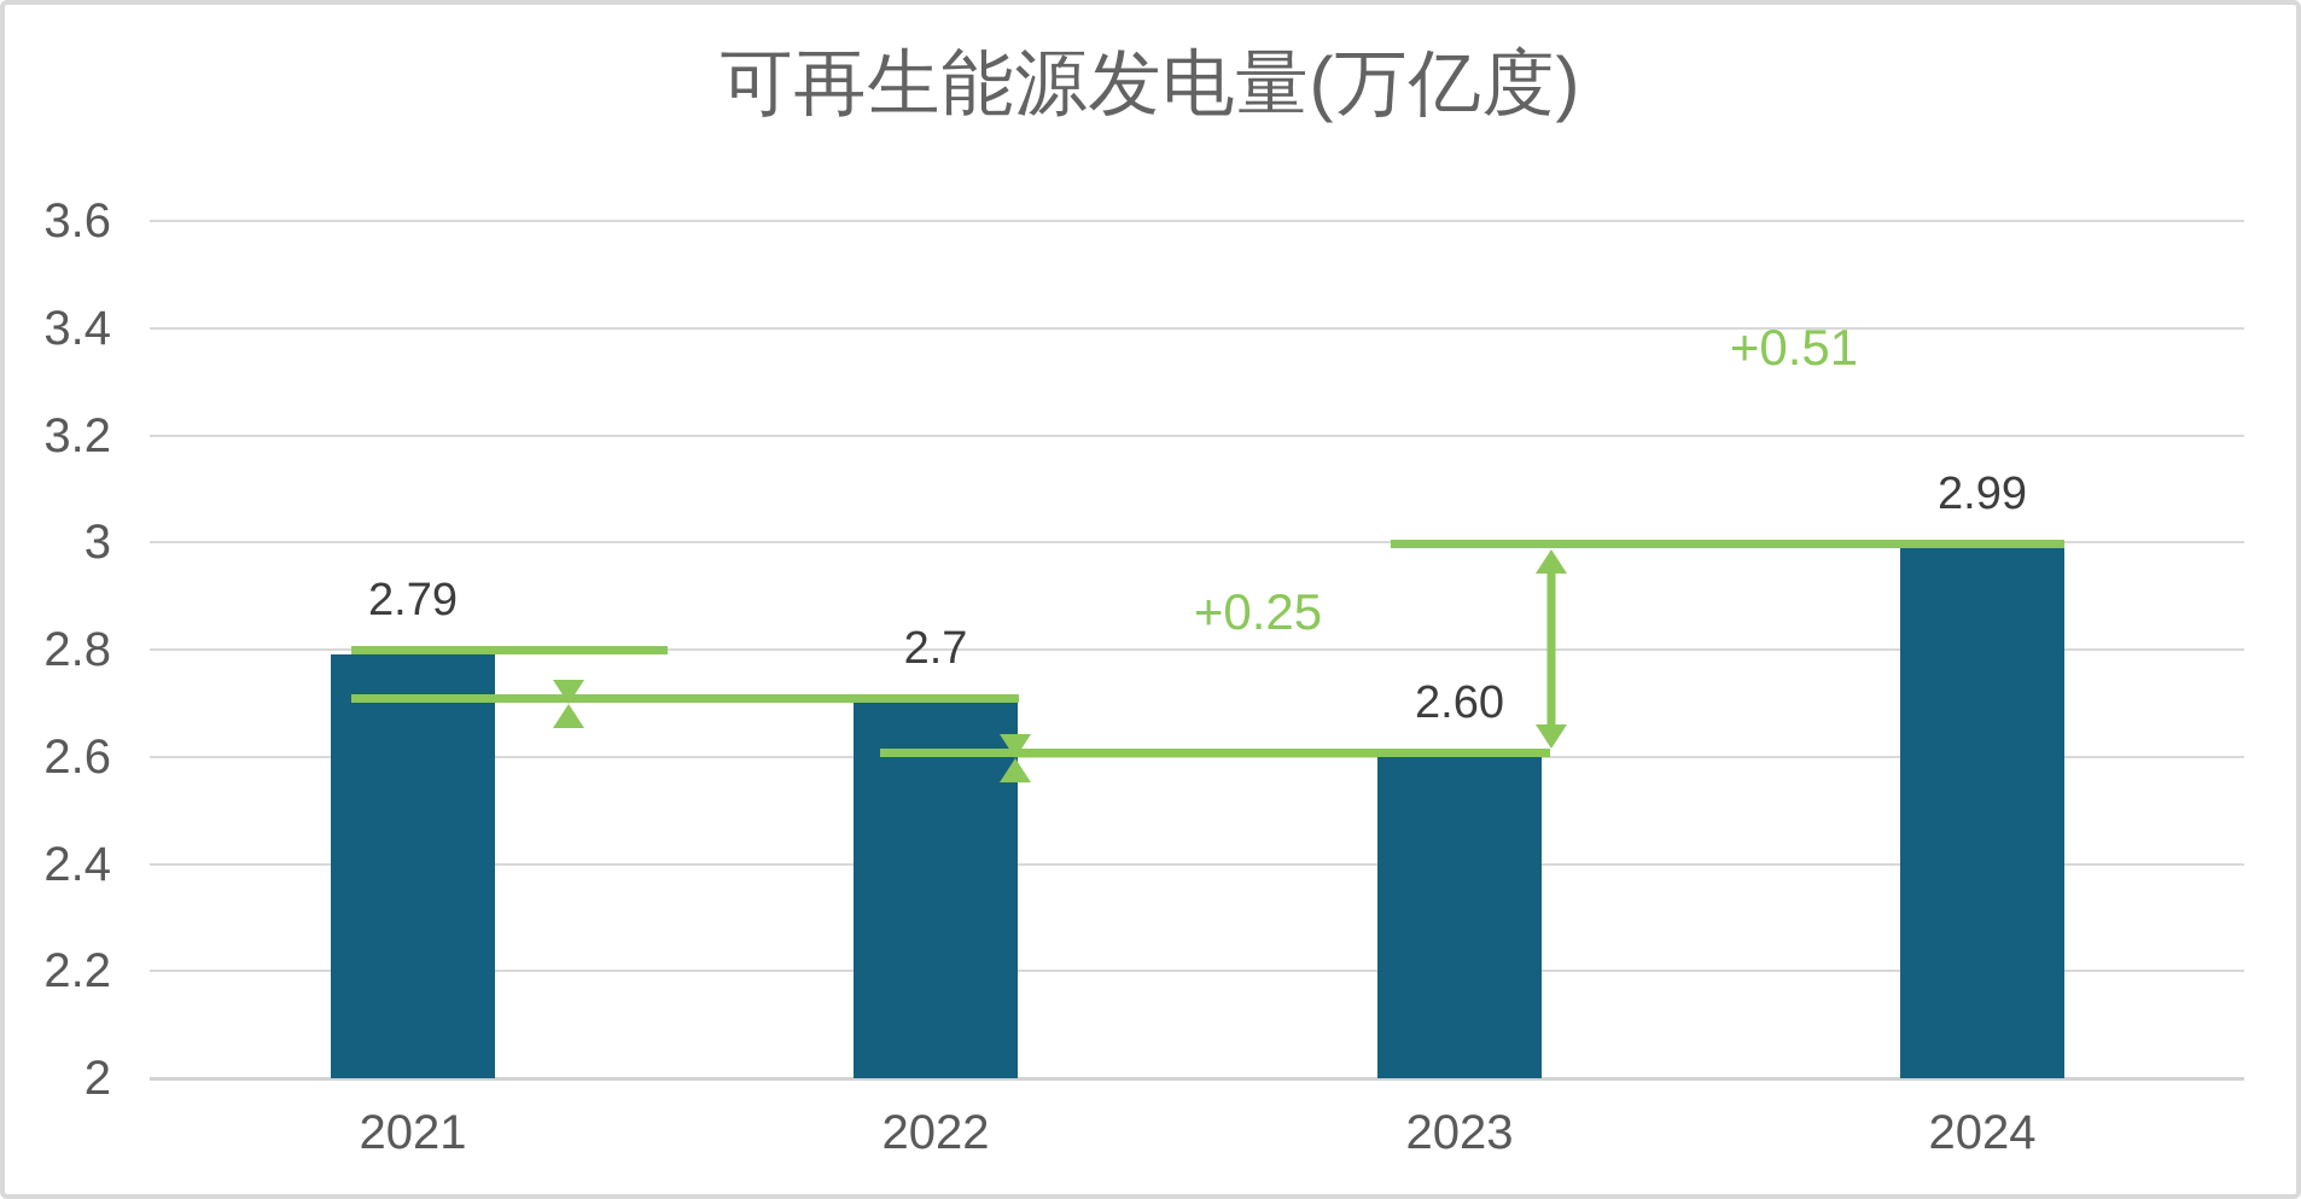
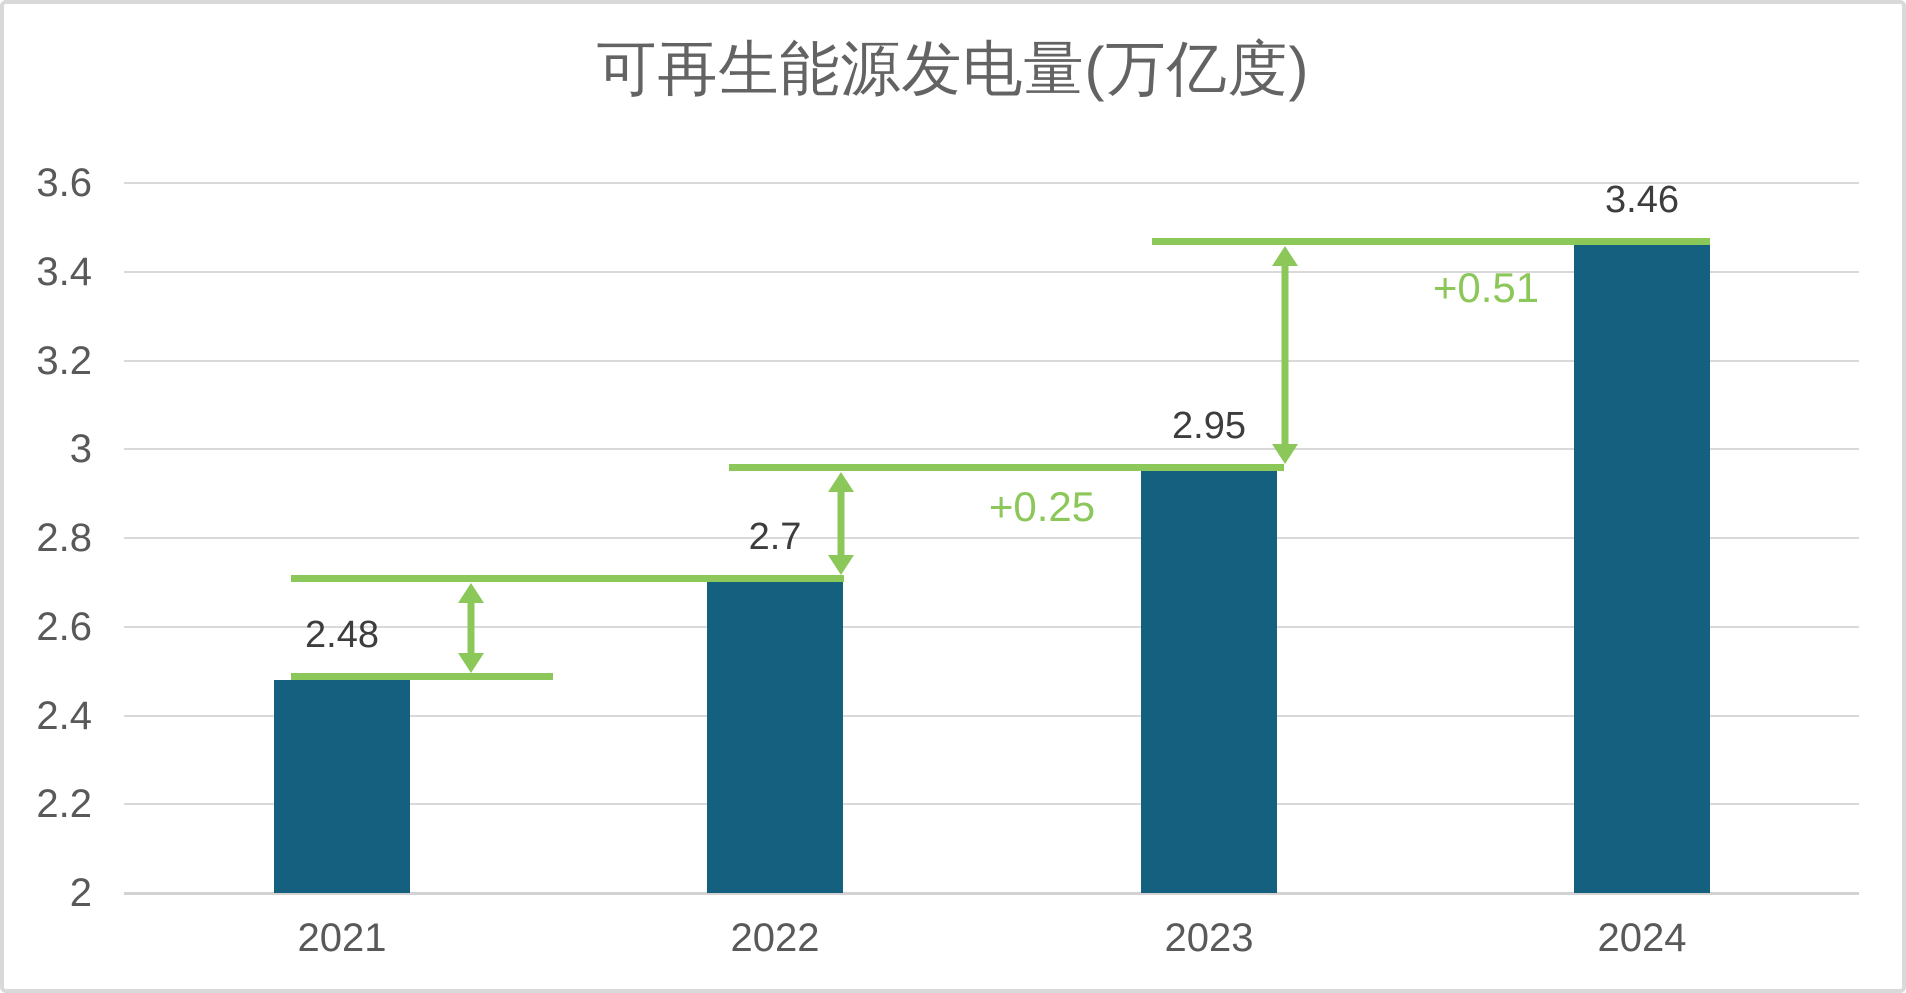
2021: 2.79 -> 2.48
2023: 2.60 -> 2.95
2024: 2.99 -> 3.46
